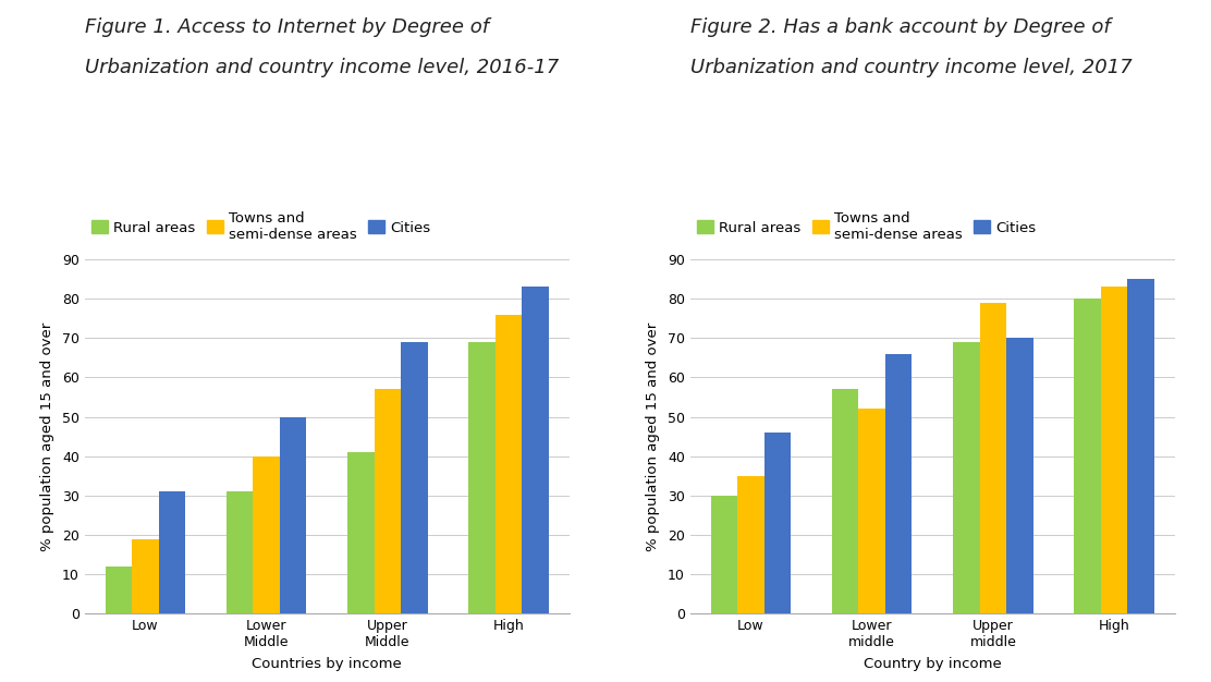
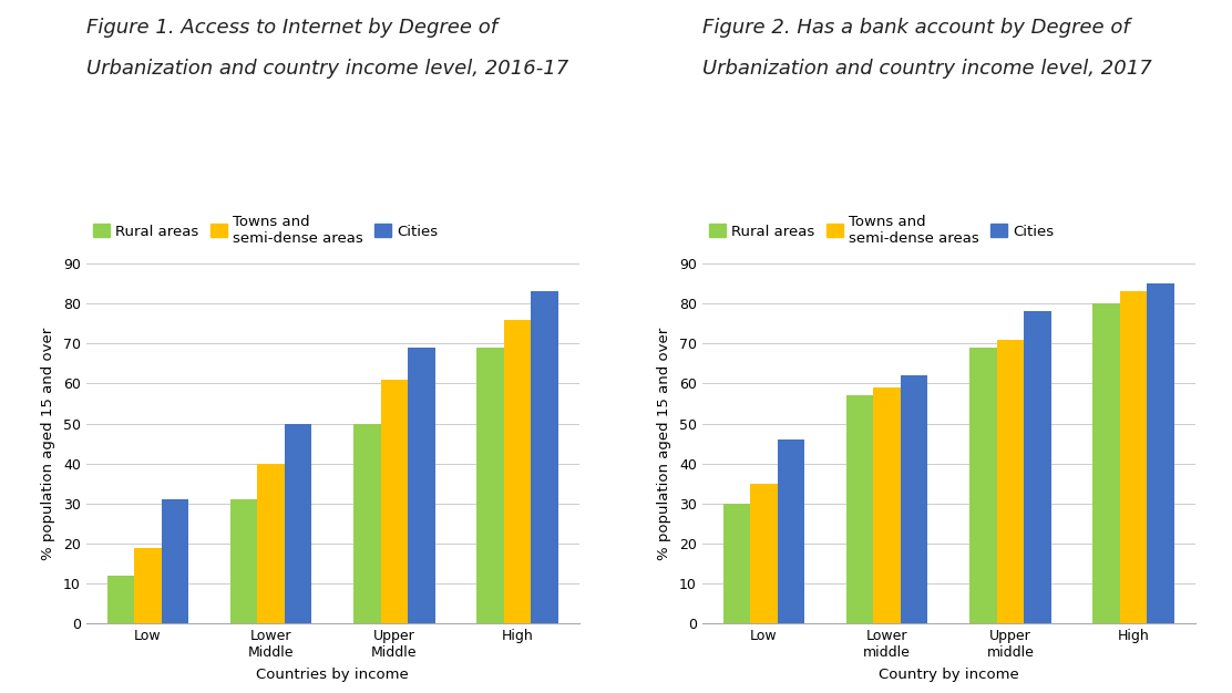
Rural areas/Upper Middle: 41 -> 50
Towns and semi-dense areas/Upper Middle: 57 -> 61
Towns and semi-dense areas/Lower middle: 52 -> 59
Cities/Lower middle: 66 -> 62
Towns and semi-dense areas/Upper middle: 79 -> 71
Cities/Upper middle: 70 -> 78
